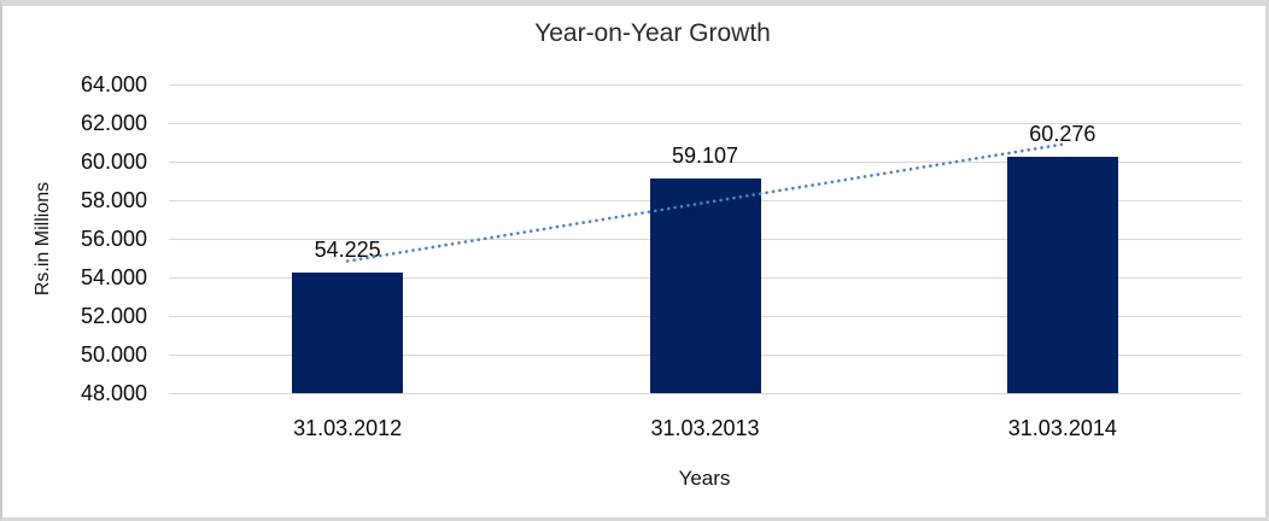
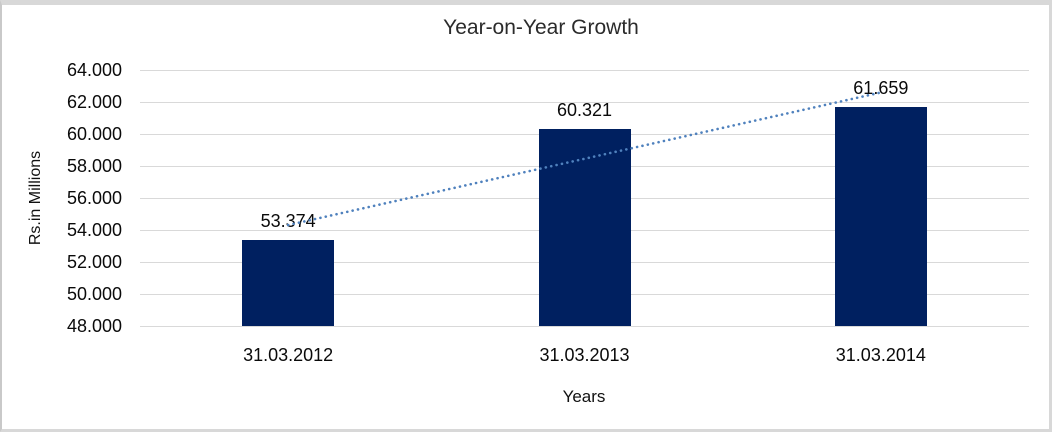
31.03.2012: 54.225 -> 53.374
31.03.2013: 59.107 -> 60.321
31.03.2014: 60.276 -> 61.659
